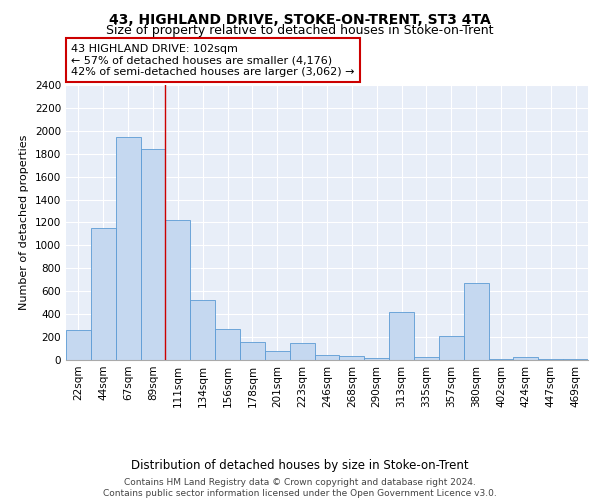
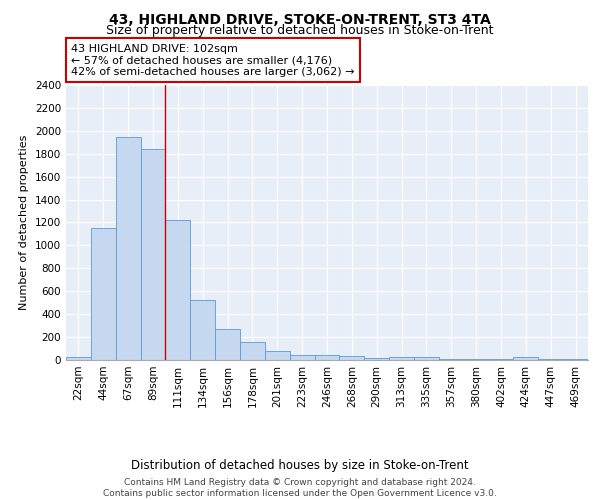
22sqm: 260 -> 20
223sqm: 150 -> 40
313sqm: 420 -> 20
357sqm: 210 -> 0
380sqm: 670 -> 0
